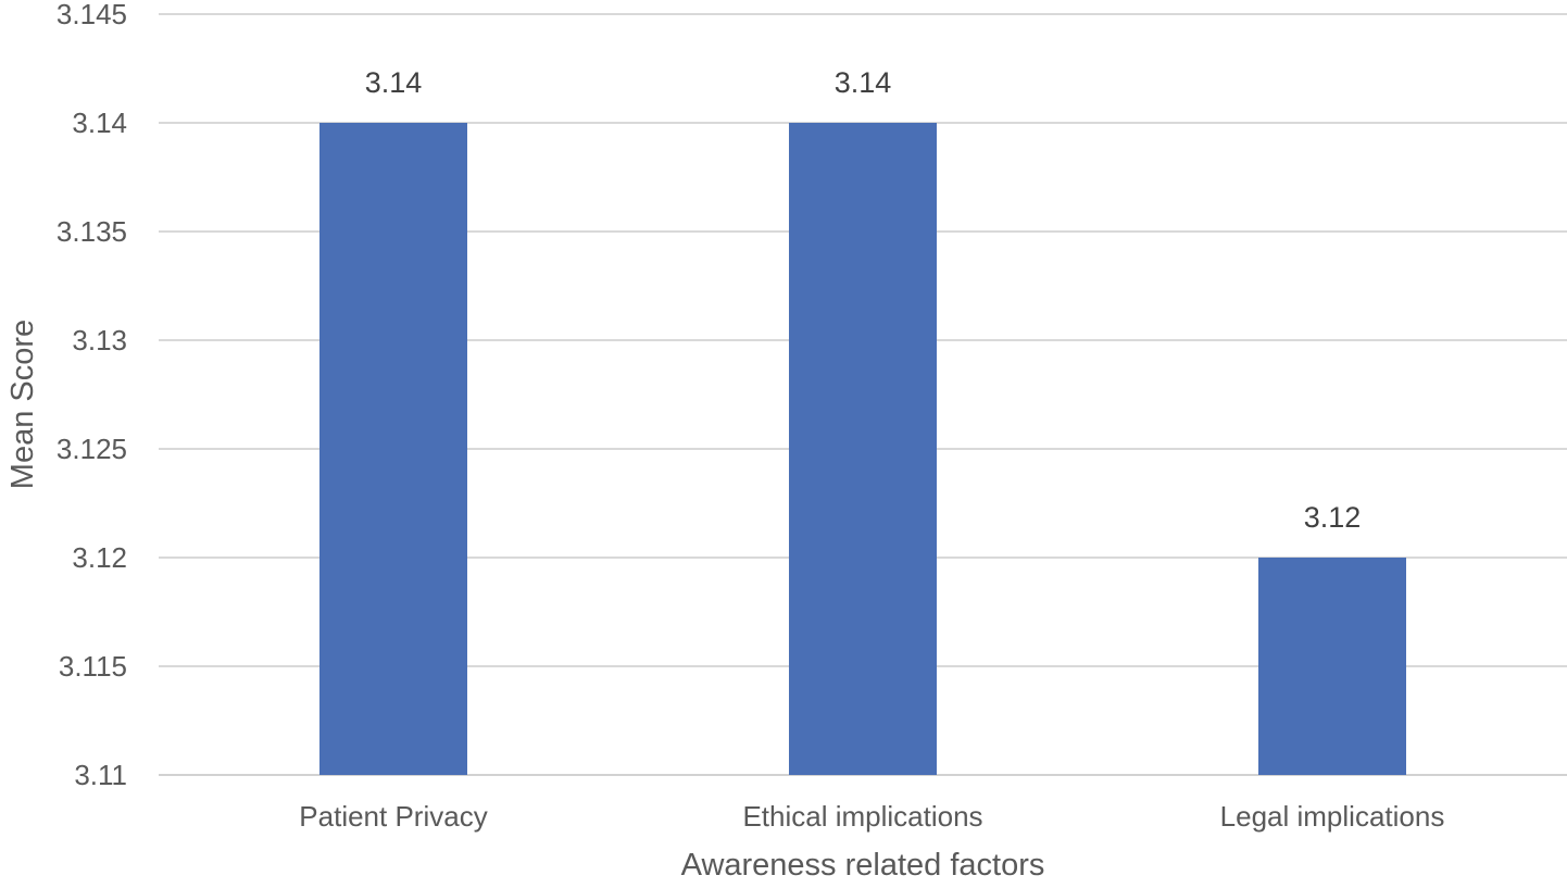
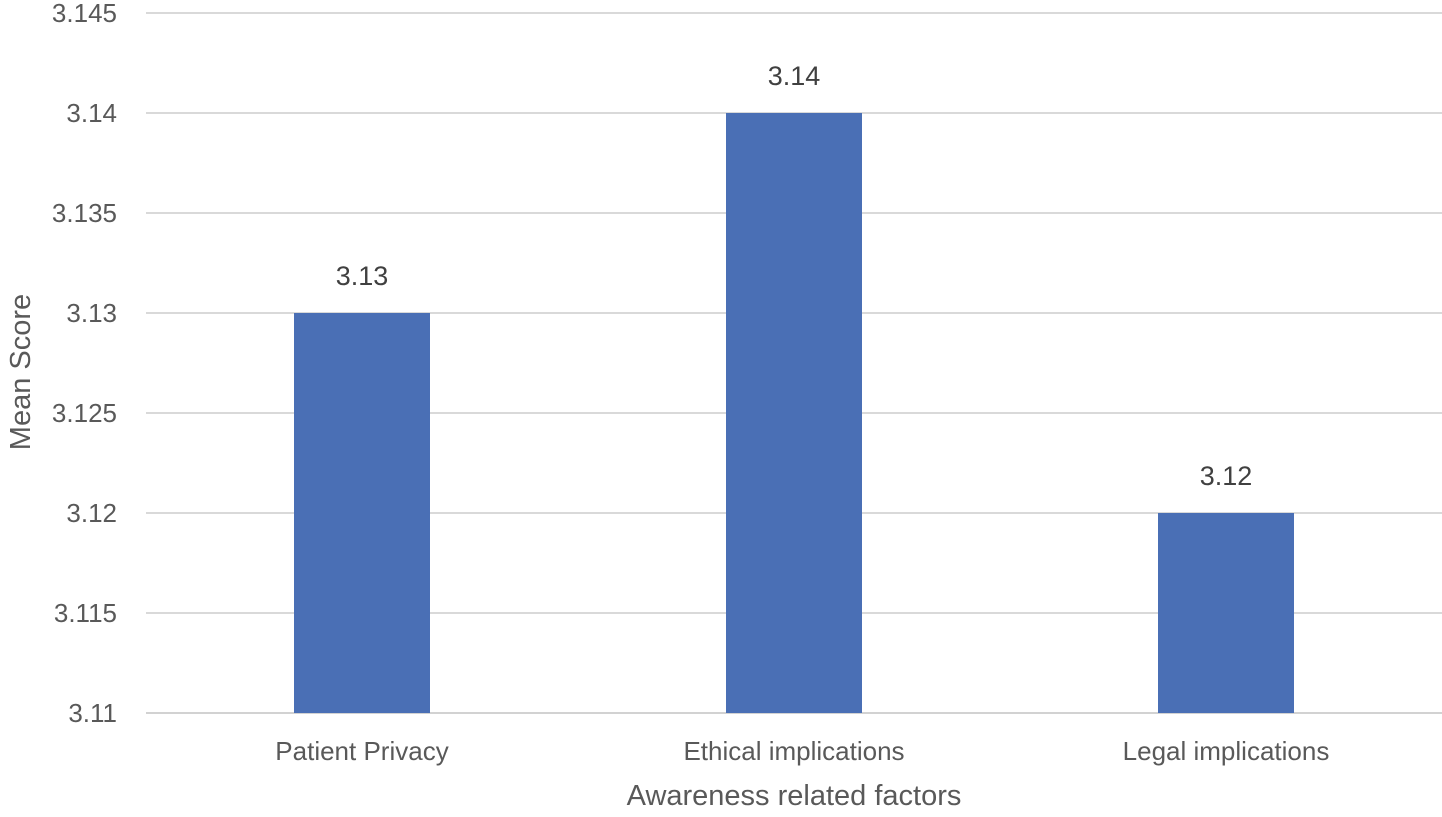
Patient Privacy: 3.14 -> 3.13
